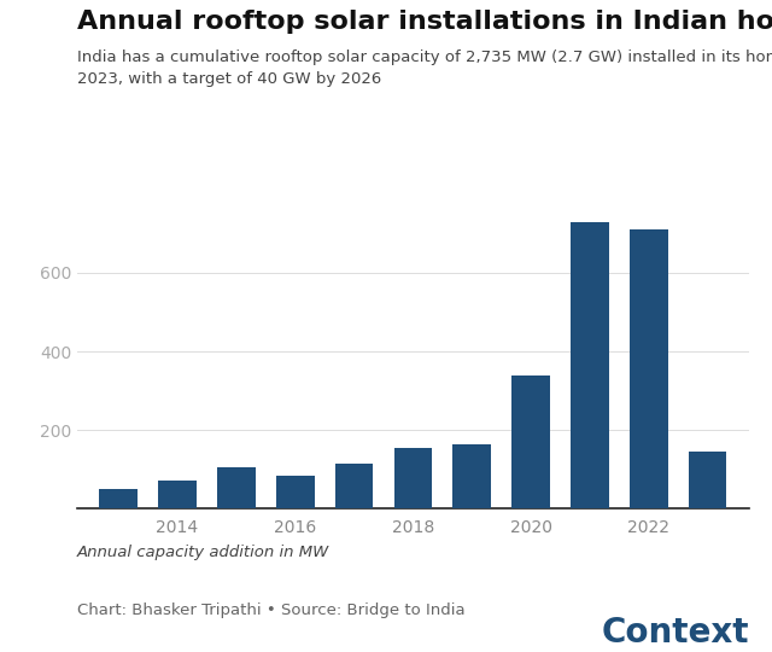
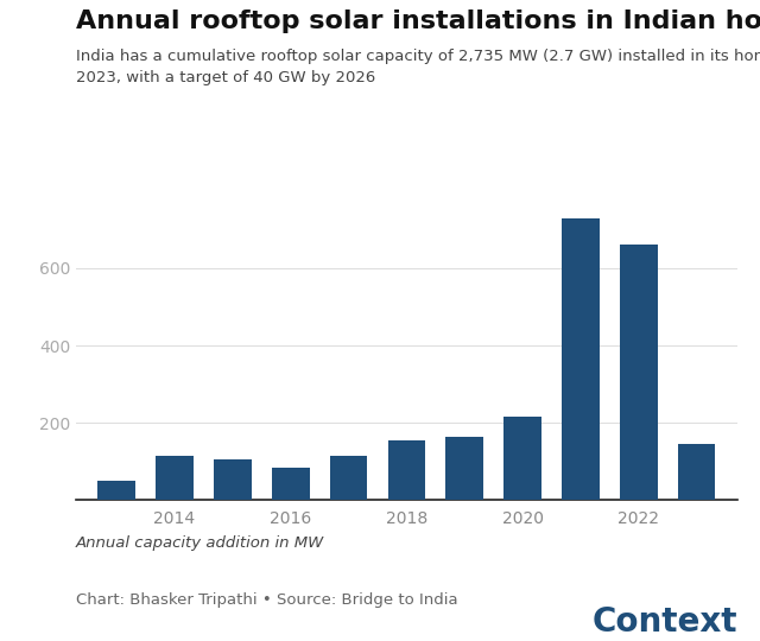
2014: 70 -> 115
2020: 340 -> 215
2022: 710 -> 660
